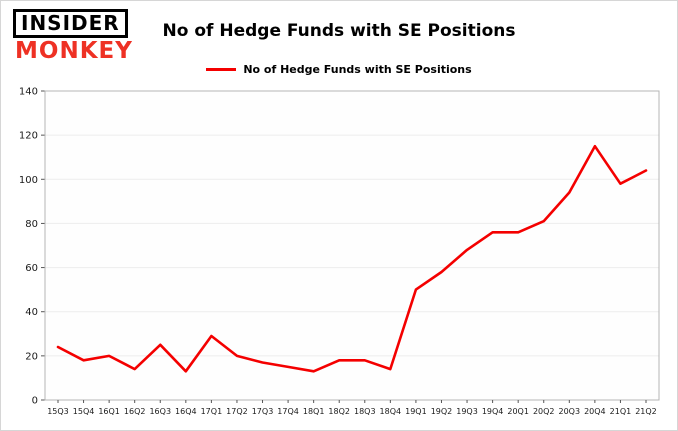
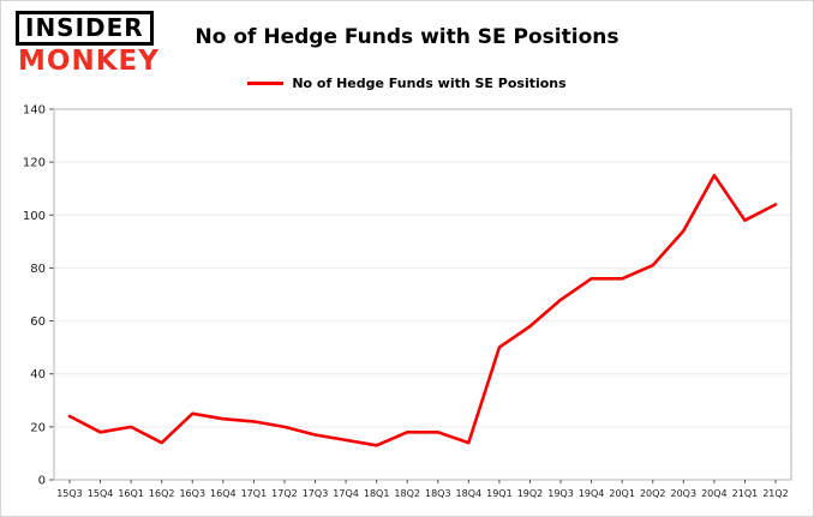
16Q4: 13 -> 23
17Q1: 29 -> 22
